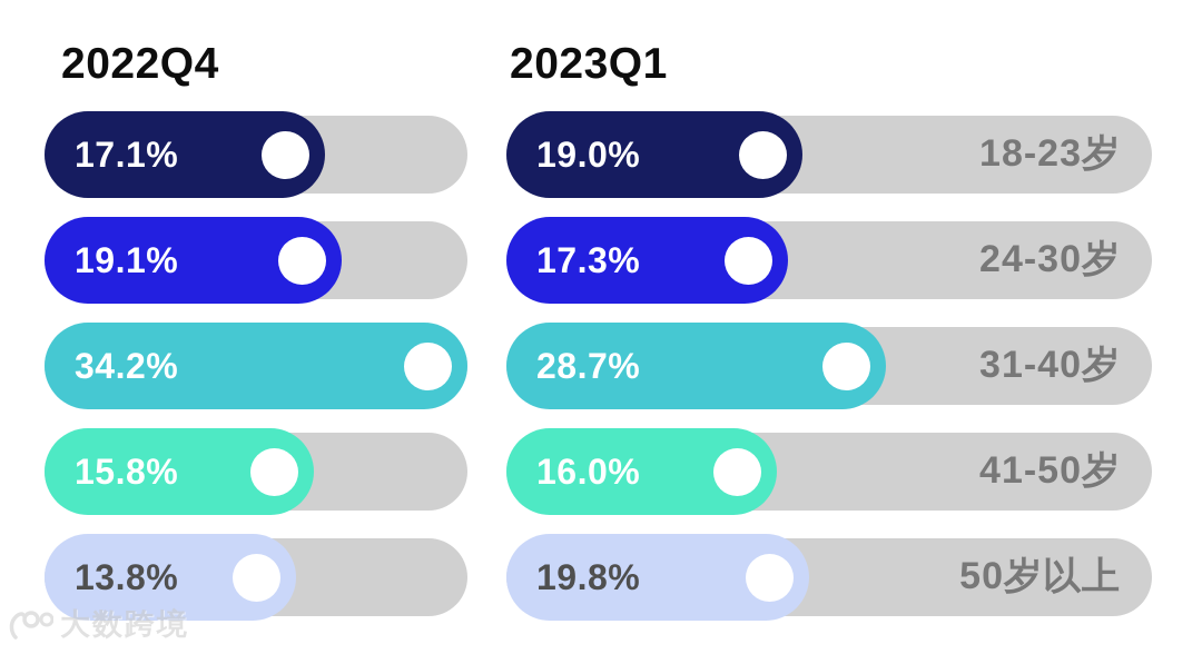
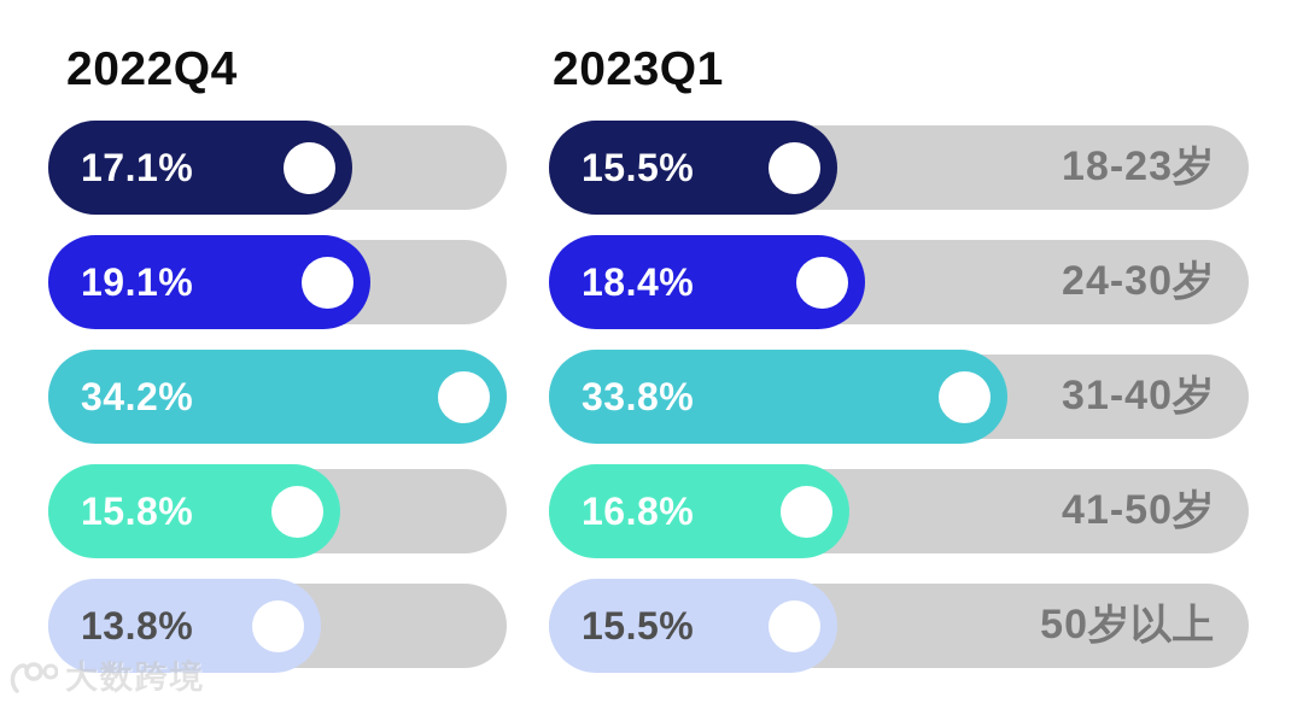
2023Q1/18-23岁: 19.0% -> 15.5%
2023Q1/24-30岁: 17.3% -> 18.4%
2023Q1/31-40岁: 28.7% -> 33.8%
2023Q1/41-50岁: 16.0% -> 16.8%
2023Q1/50岁以上: 19.8% -> 15.5%
